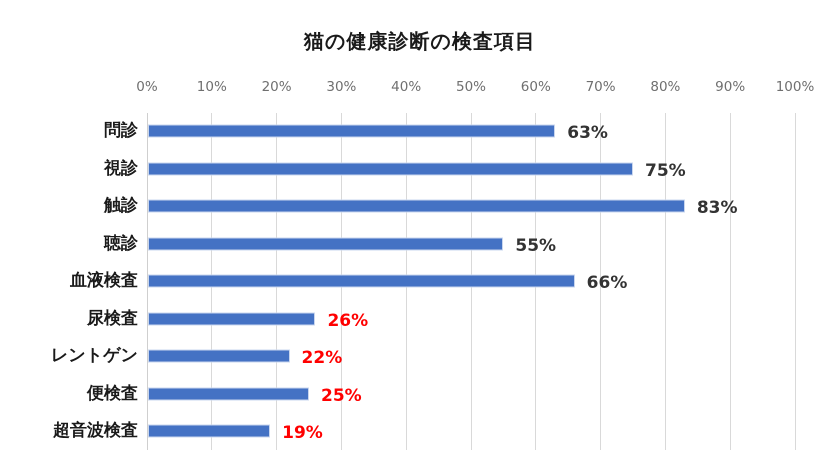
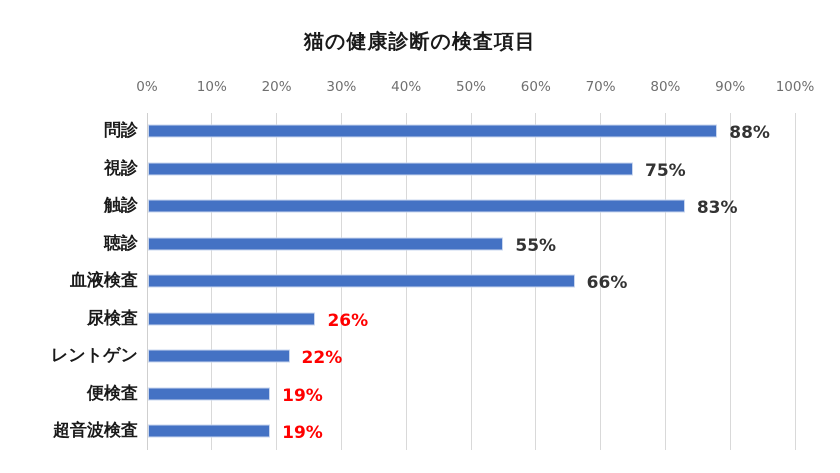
問診: 63% -> 88%
便検査: 25% -> 19%
